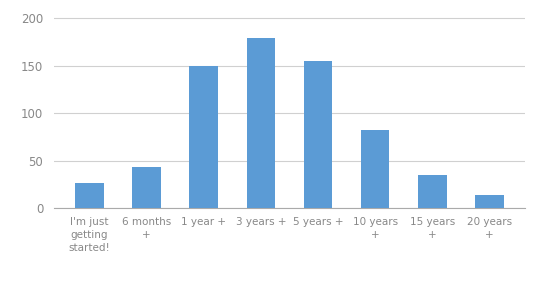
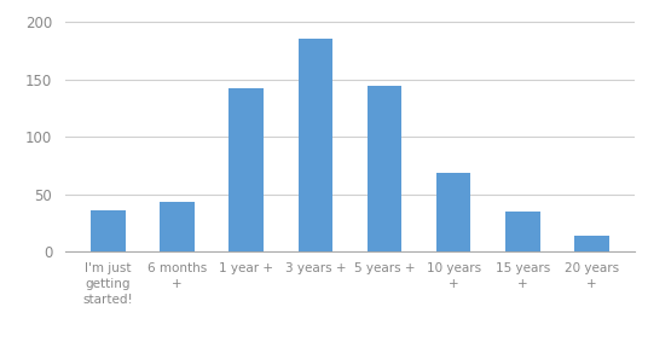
I'm just getting started!: 26 -> 36
1 year +: 150 -> 142
3 years +: 179 -> 186
5 years +: 155 -> 144
10 years +: 82 -> 68
